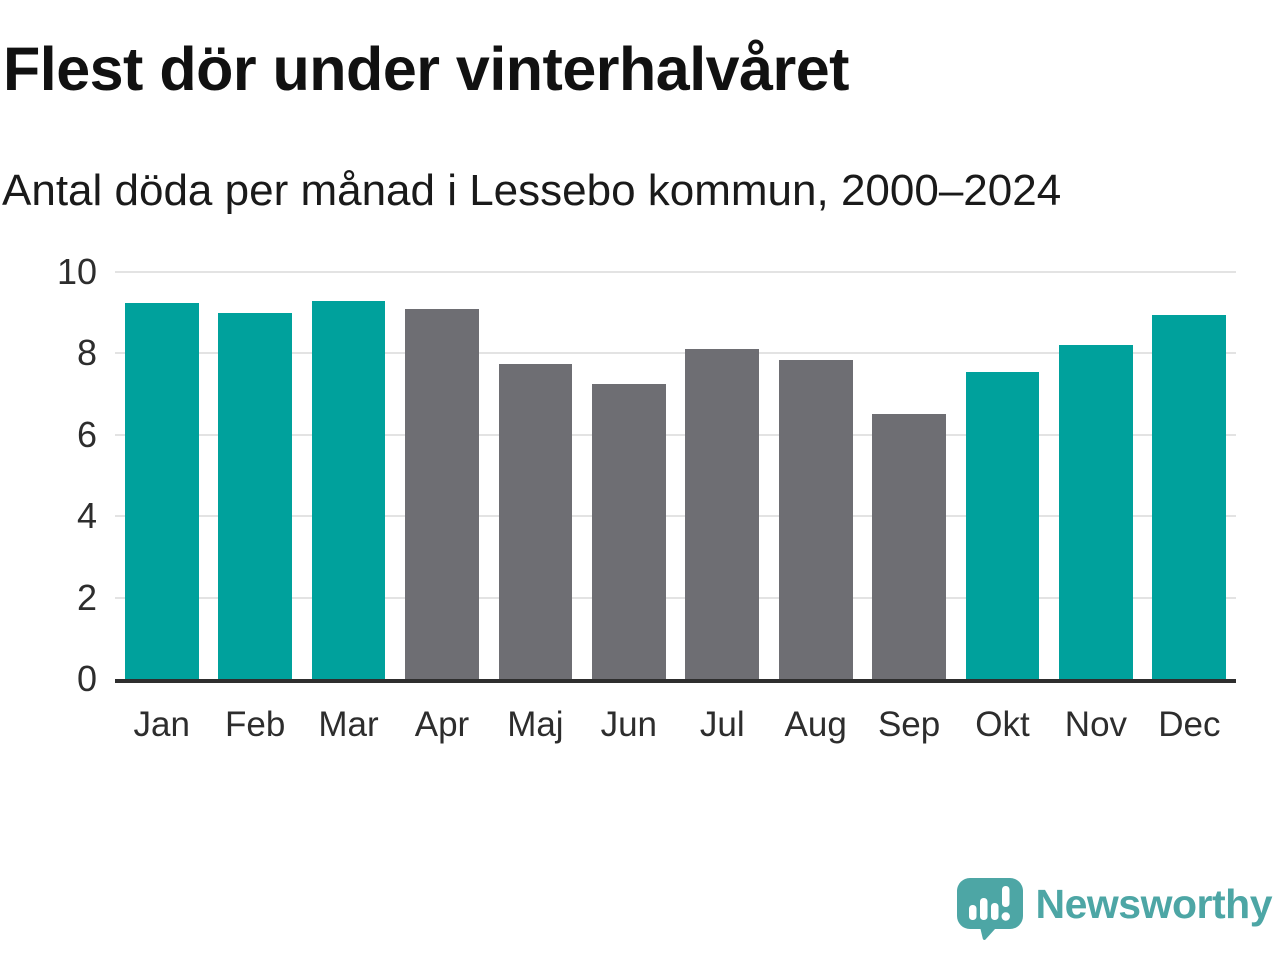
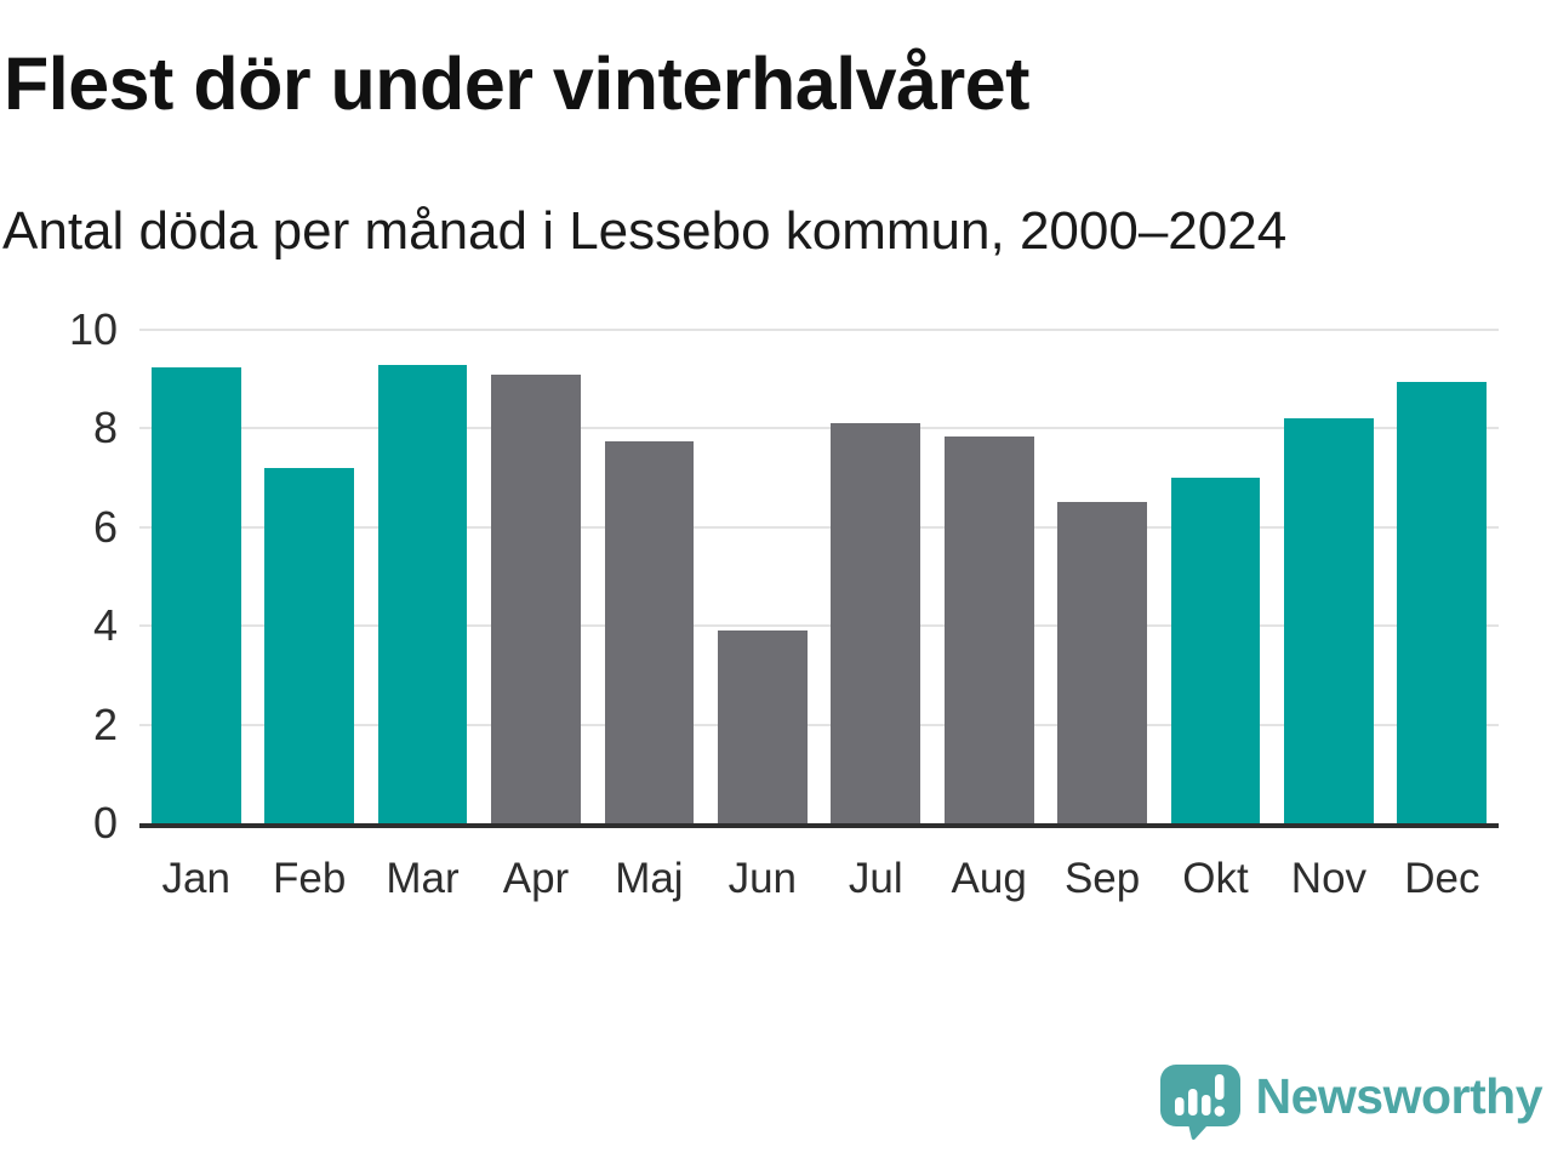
Feb: 9.0 -> 7.2
Jun: 7.2 -> 3.9
Okt: 7.5 -> 7.0
